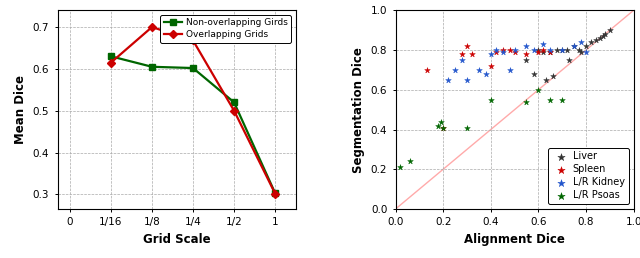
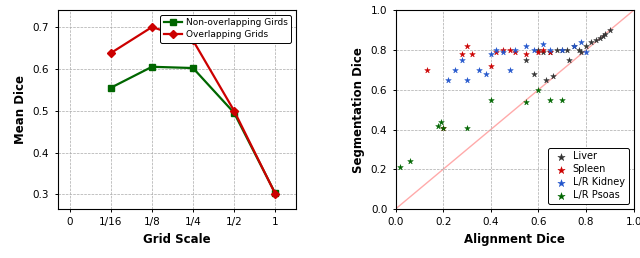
Non-overlapping Girds/1/16: 0.630 -> 0.555
Overlapping Grids/1/16: 0.615 -> 0.638
Non-overlapping Girds/1/2: 0.520 -> 0.495
